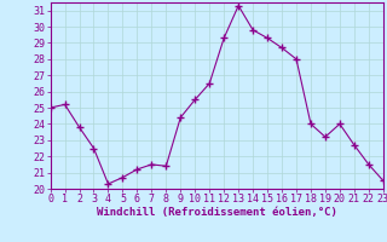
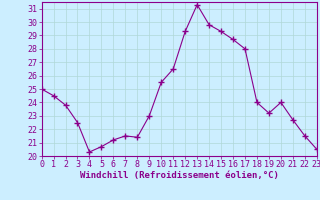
1: 25.2 -> 24.5
9: 24.4 -> 23.0
